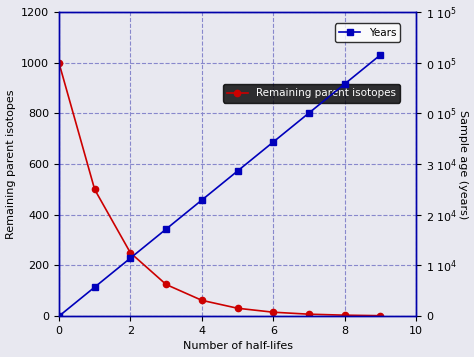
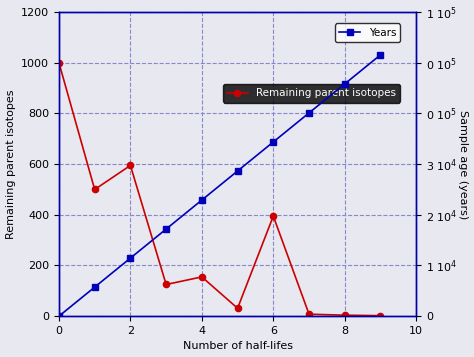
Remaining parent isotopes/2: 250 -> 595
Remaining parent isotopes/4: 62 -> 155
Remaining parent isotopes/6: 16 -> 395
